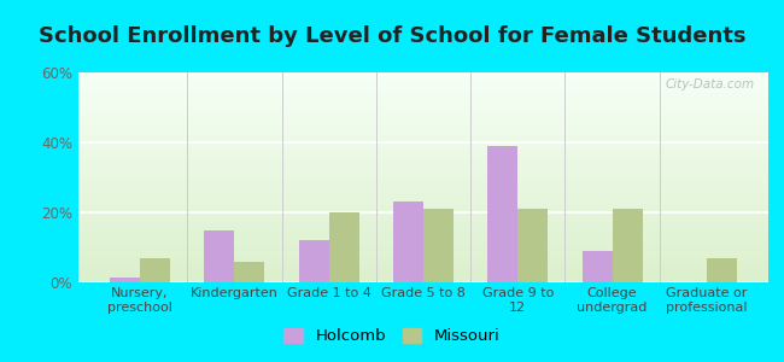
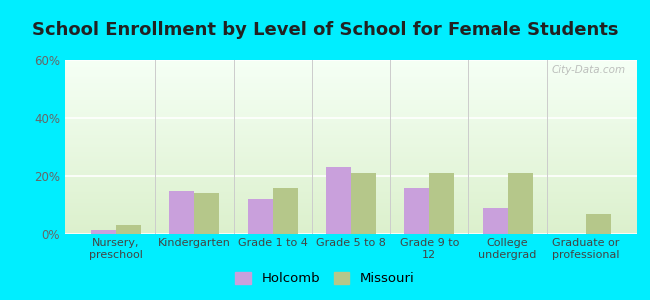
Missouri/Nursery, preschool: 7% -> 3%
Missouri/Kindergarten: 6% -> 14%
Missouri/Grade 1 to 4: 20% -> 16%
Holcomb/Grade 9 to 12: 39.0% -> 16.0%
